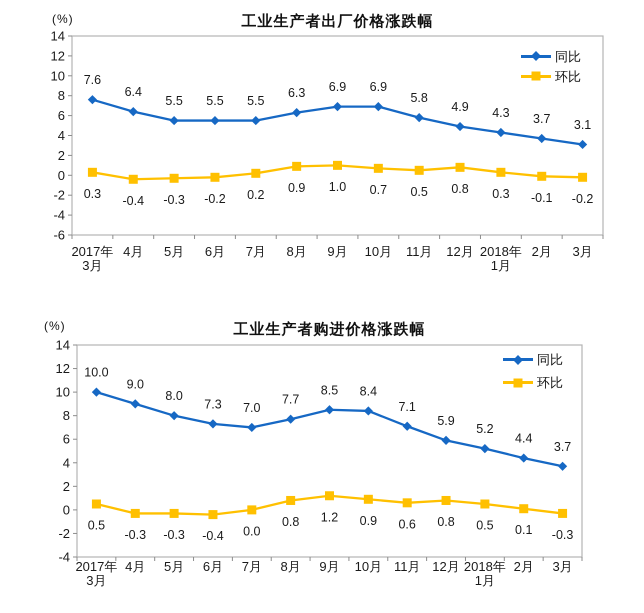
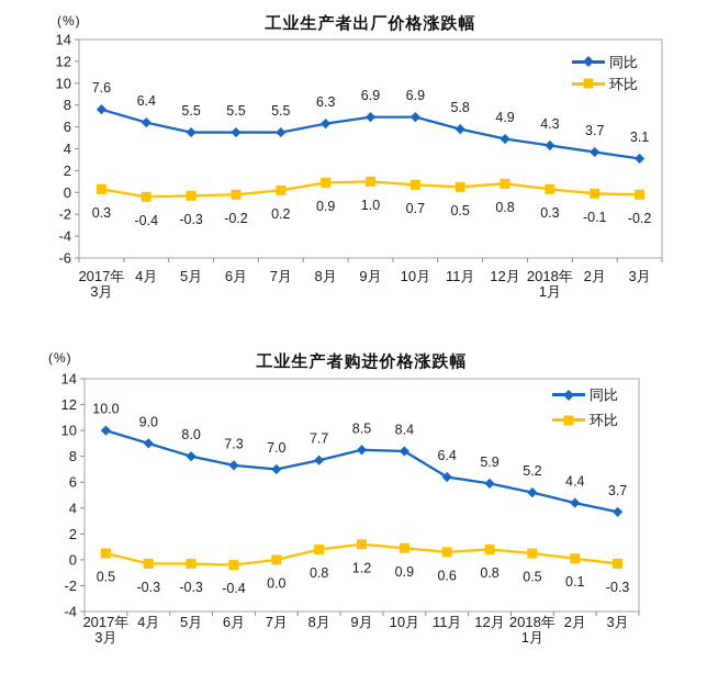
工业生产者购进价格涨跌幅/同比/11月: 7.1 -> 6.4
